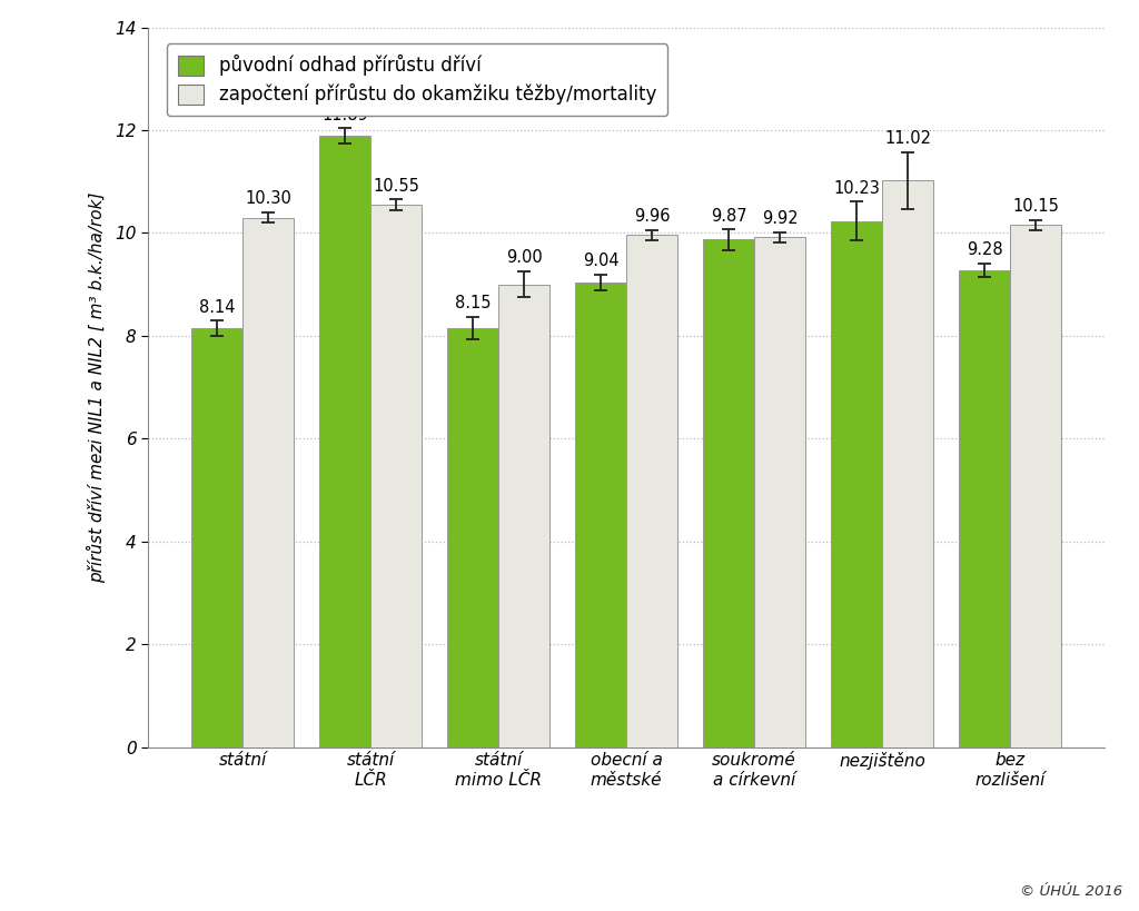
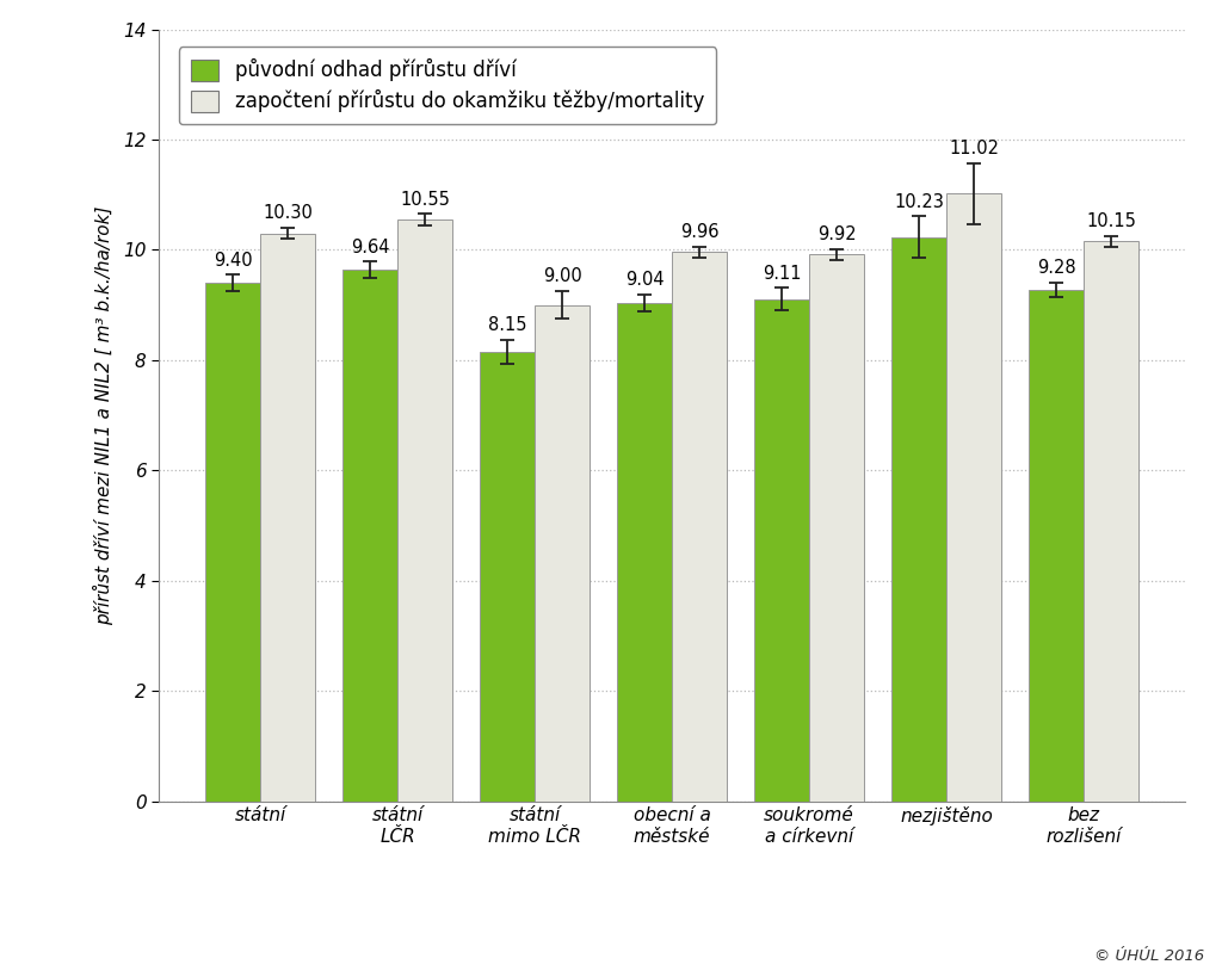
původní odhad přírůstu dříví/státní: 8.14 -> 9.40
původní odhad přírůstu dříví/státní LČR: 11.89 -> 9.64
původní odhad přírůstu dříví/soukromé a církevní: 9.87 -> 9.11
